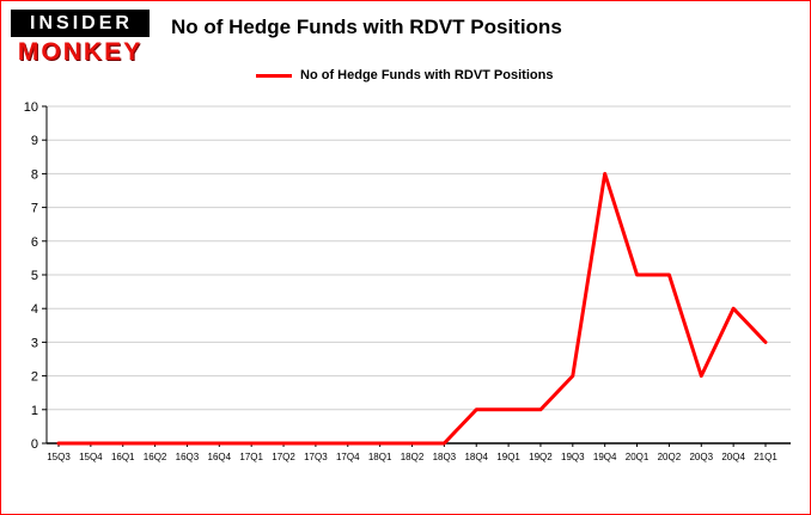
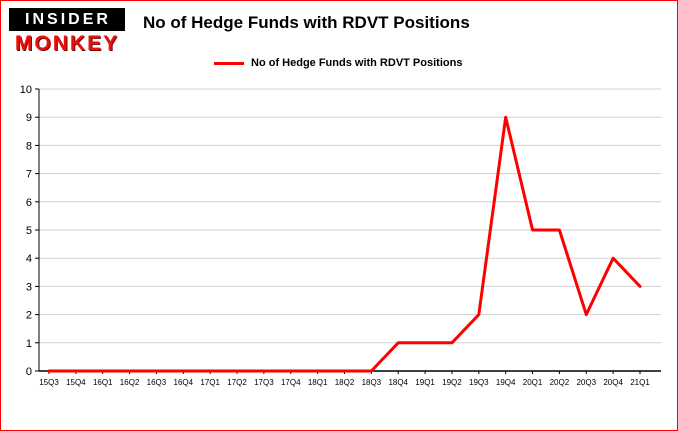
19Q4: 8 -> 9
